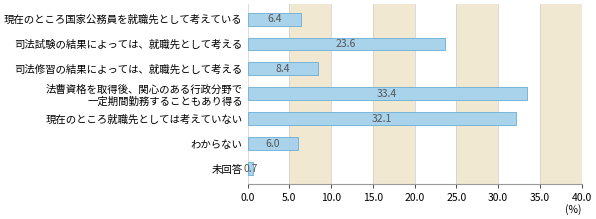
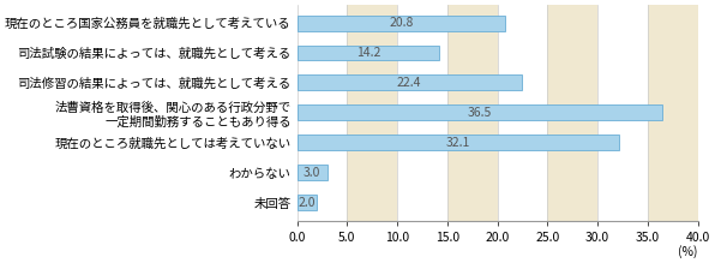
現在のところ国家公務員を就職先として考えている: 6.4 -> 20.8
司法試験の結果によっては、就職先として考える: 23.6 -> 14.2
司法修習の結果によっては、就職先として考える: 8.4 -> 22.4
法曹資格を取得後、関心のある行政分野で 一定期間勤務することもあり得る: 33.4 -> 36.5
わからない: 6.0 -> 3.0
未回答: 0.7 -> 2.0
